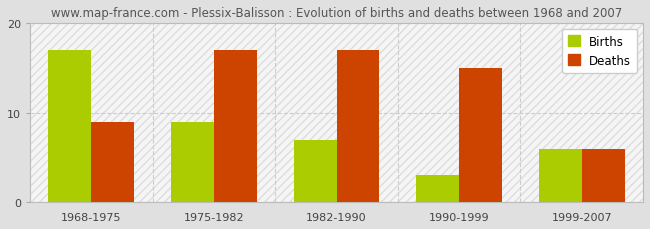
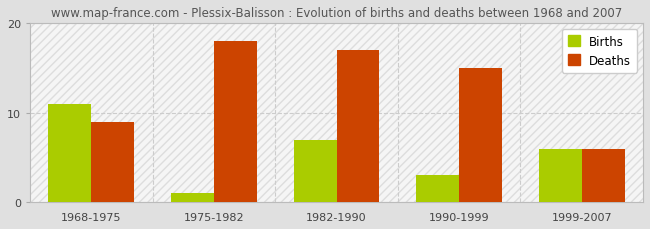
Births/1968-1975: 17 -> 11
Births/1975-1982: 9 -> 1
Deaths/1975-1982: 17 -> 18
